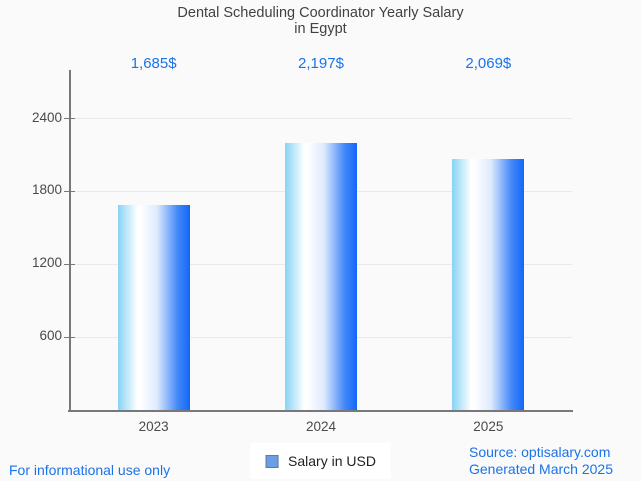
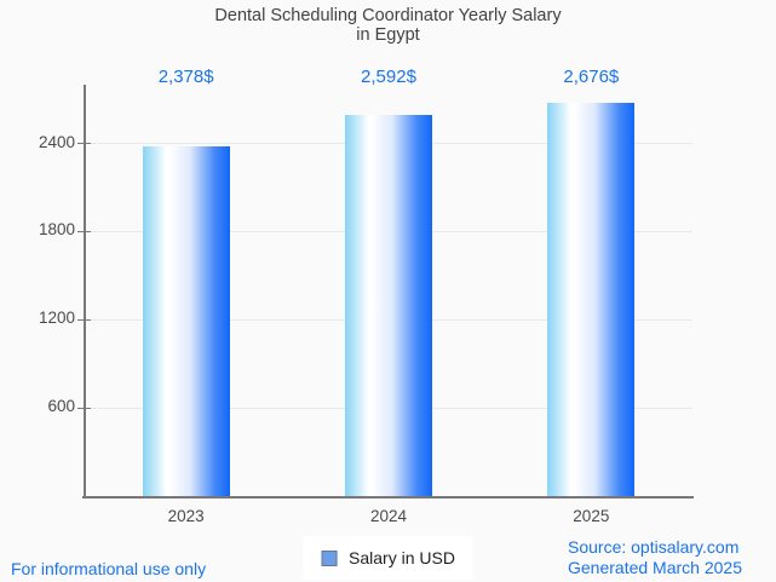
2023: 1,685 -> 2,378
2024: 2,197 -> 2,592
2025: 2,069 -> 2,676
